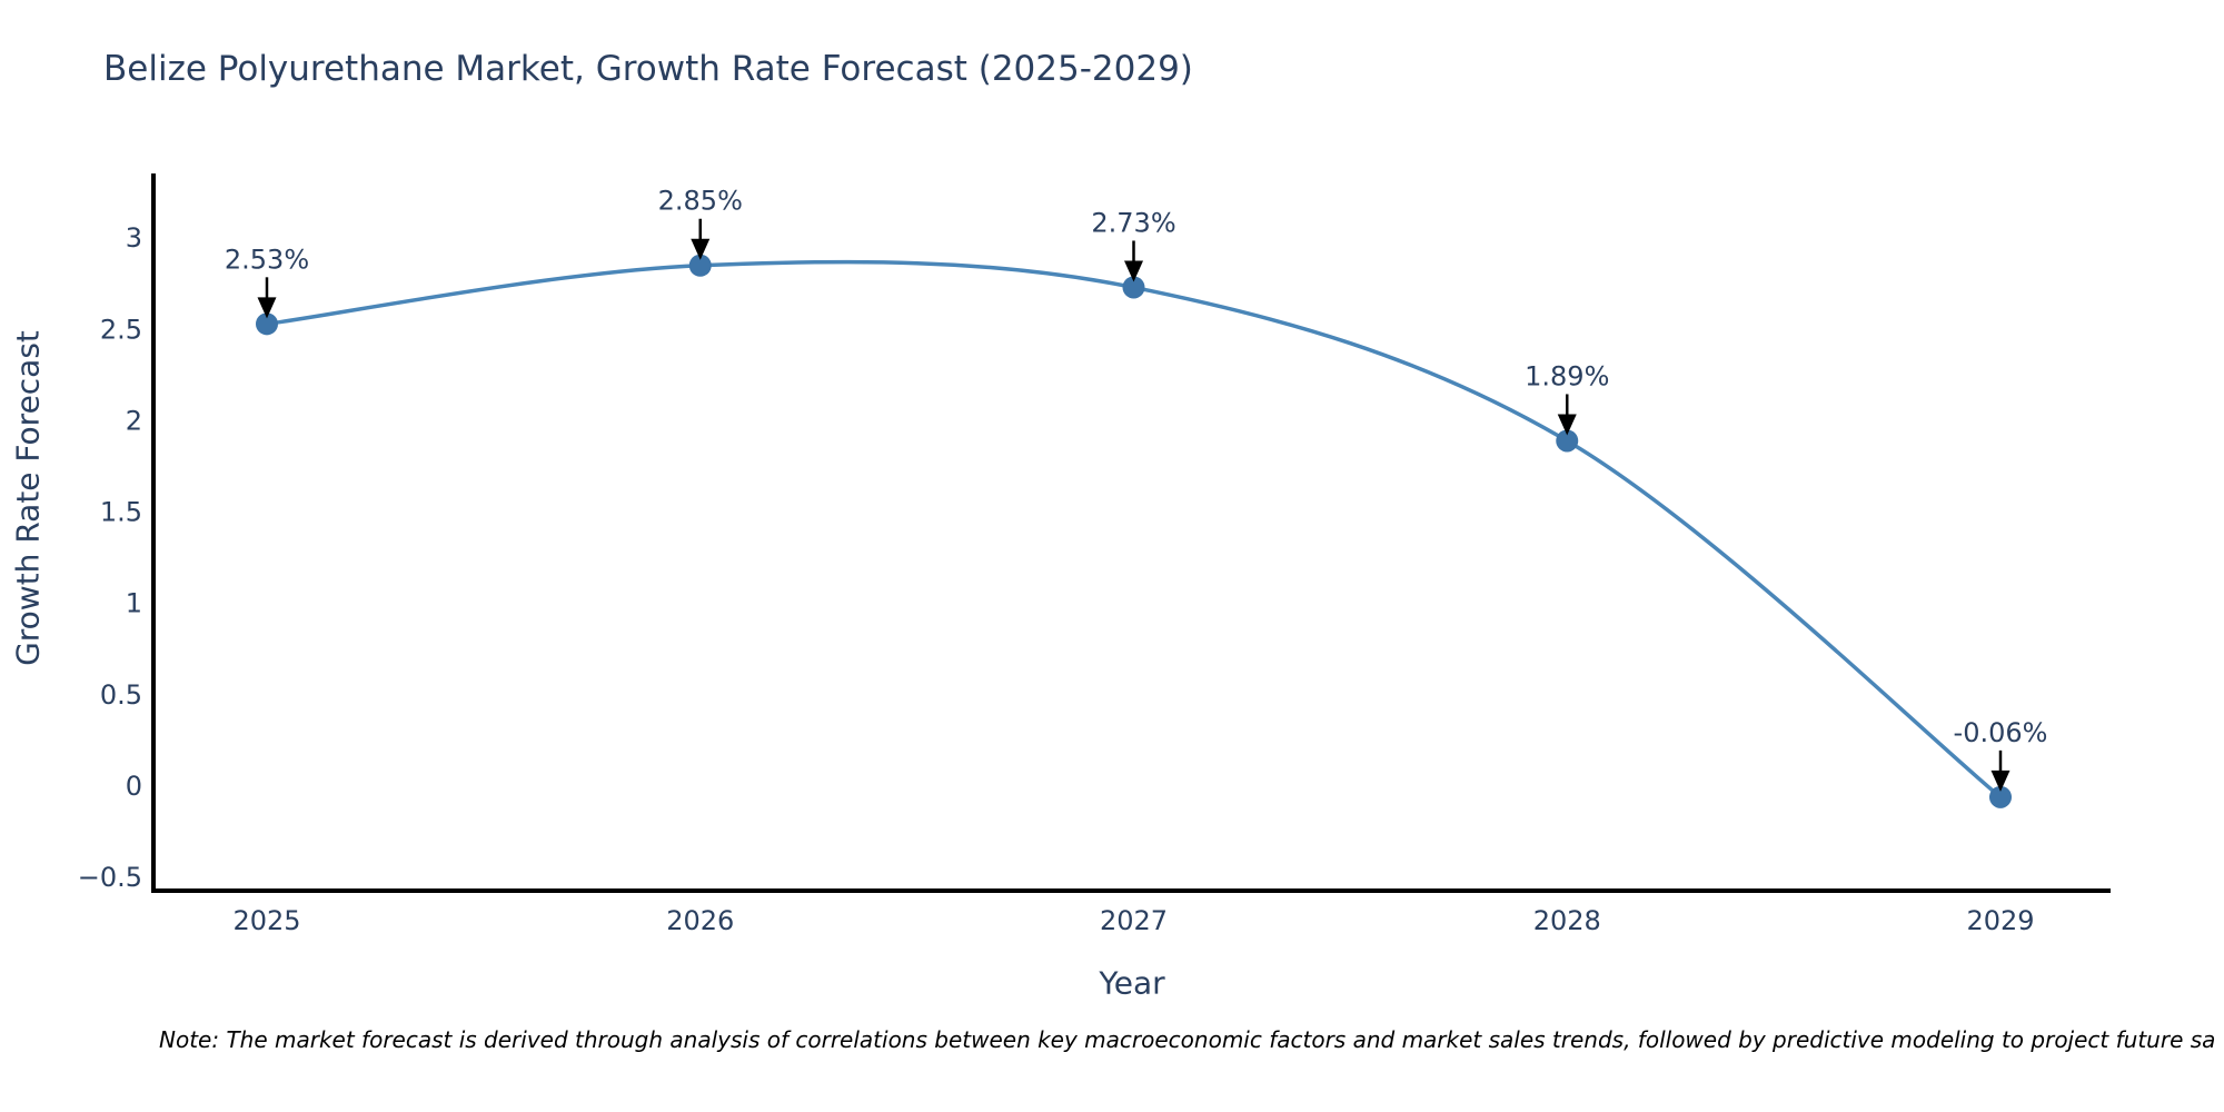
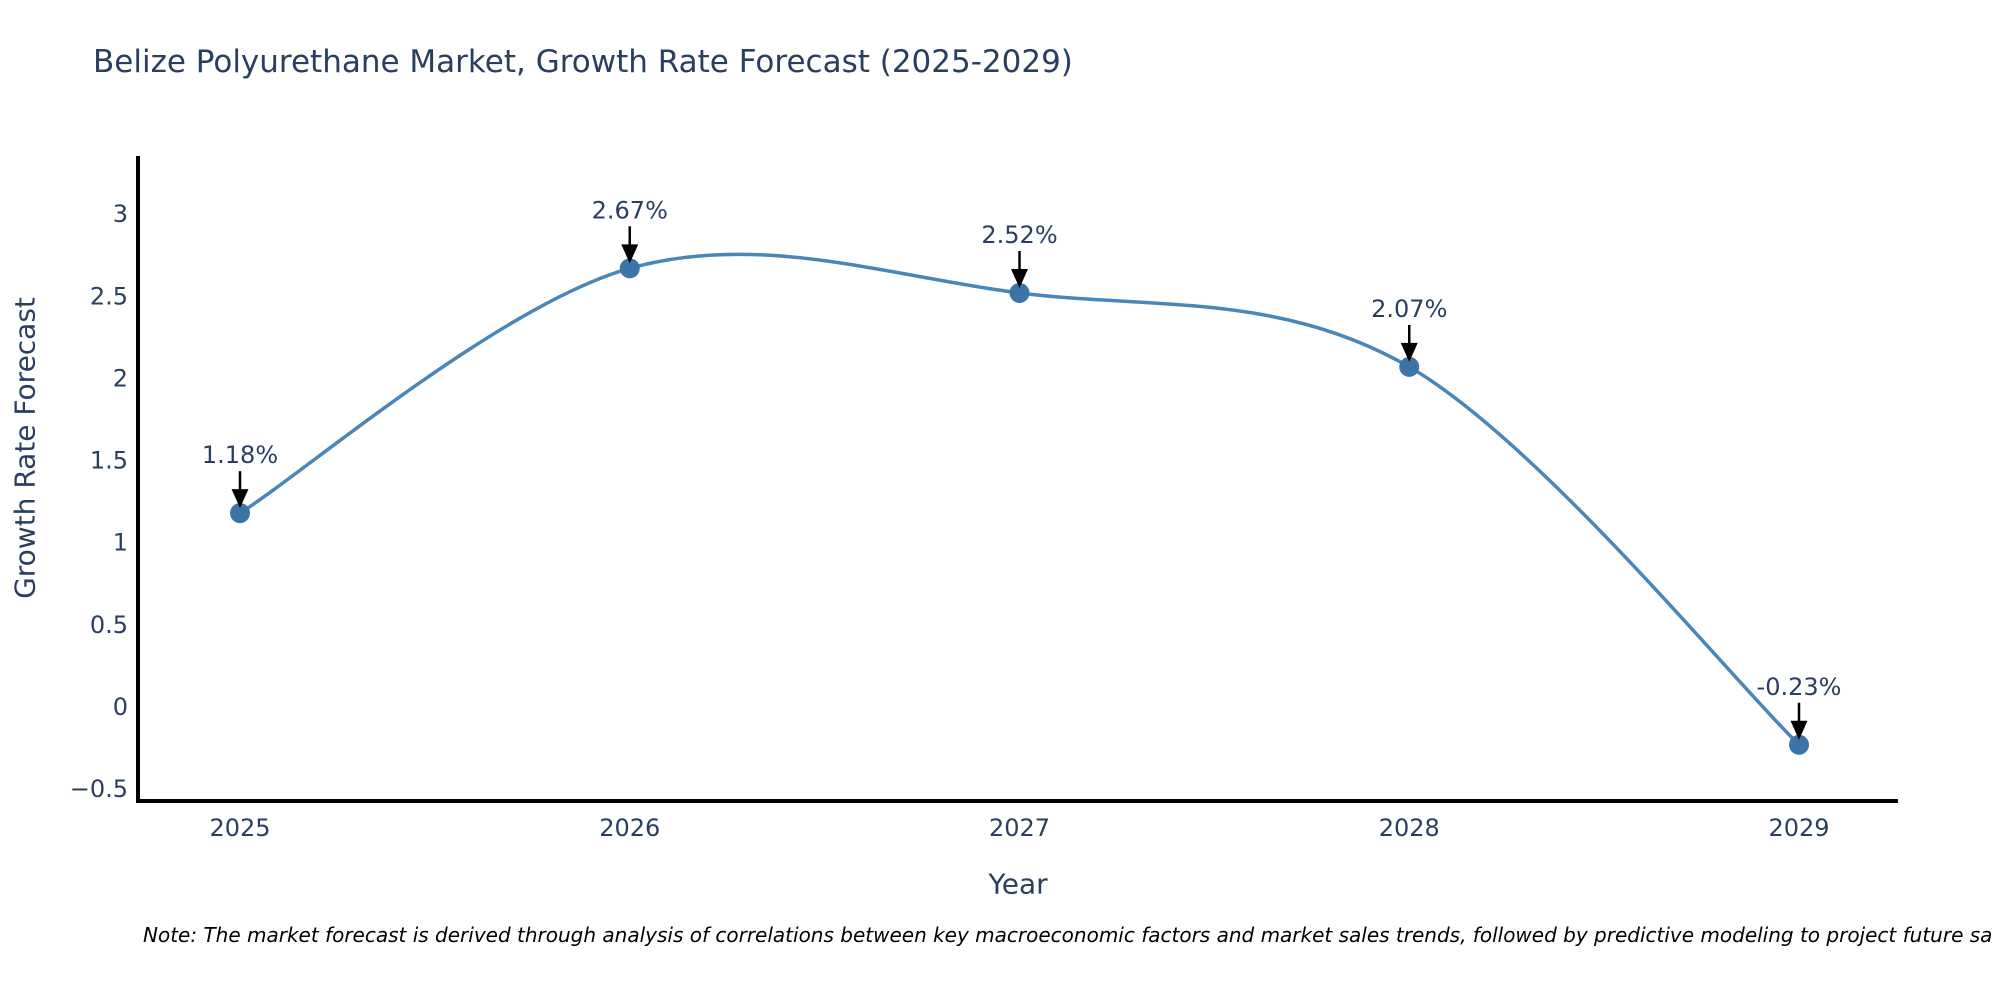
2025: 2.53% -> 1.18%
2026: 2.85% -> 2.67%
2027: 2.73% -> 2.52%
2028: 1.89% -> 2.07%
2029: -0.06% -> -0.23%
